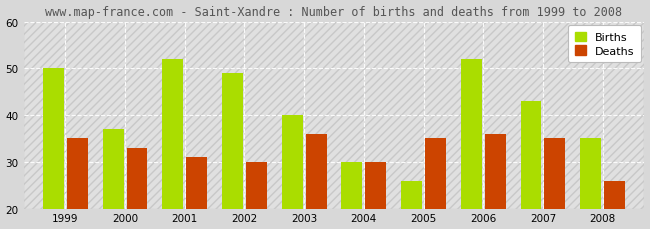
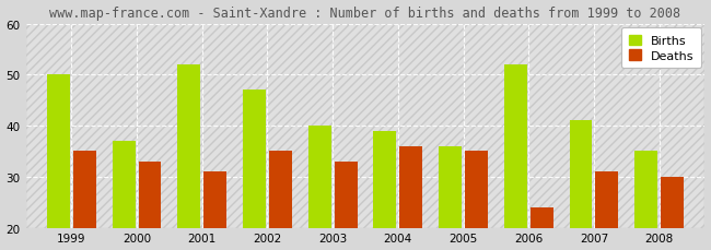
Births/2002: 49 -> 47
Deaths/2002: 30 -> 35
Deaths/2003: 36 -> 33
Births/2004: 30 -> 39
Deaths/2004: 30 -> 36
Births/2005: 26 -> 36
Deaths/2006: 36 -> 24
Births/2007: 43 -> 41
Deaths/2007: 35 -> 31
Deaths/2008: 26 -> 30
